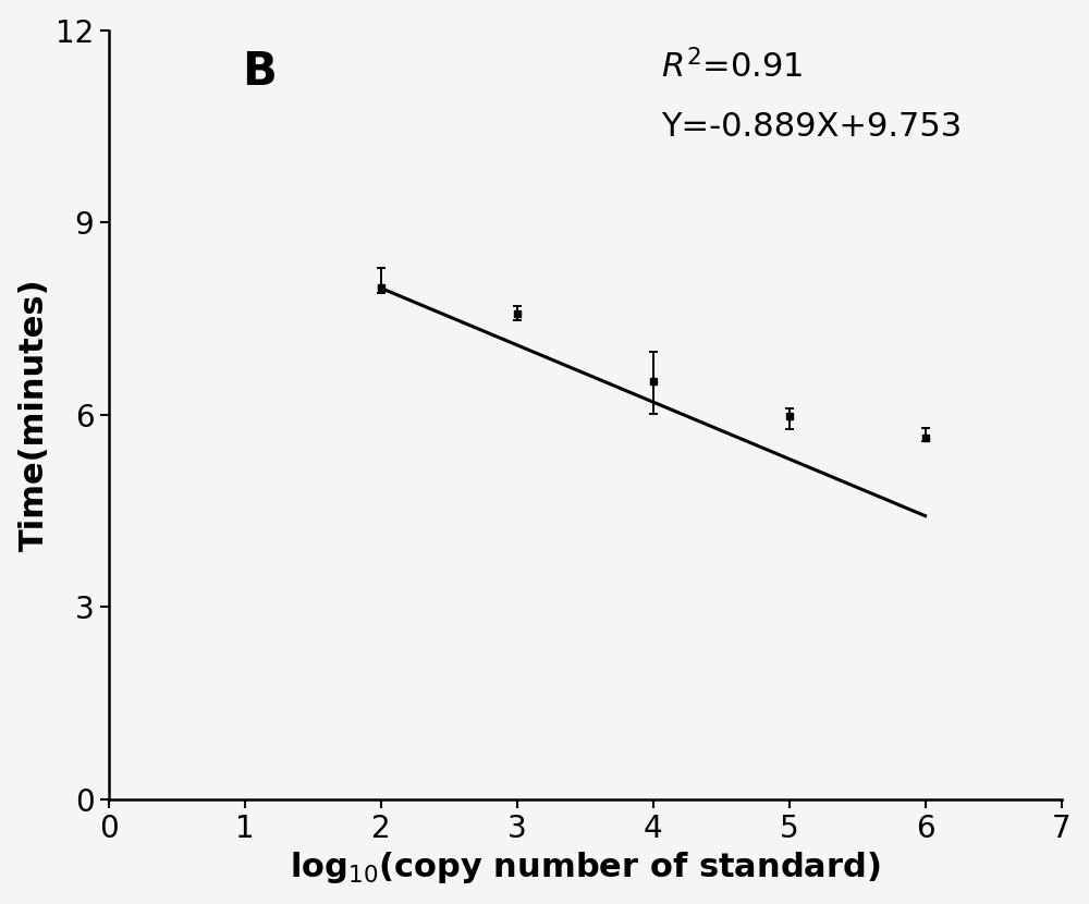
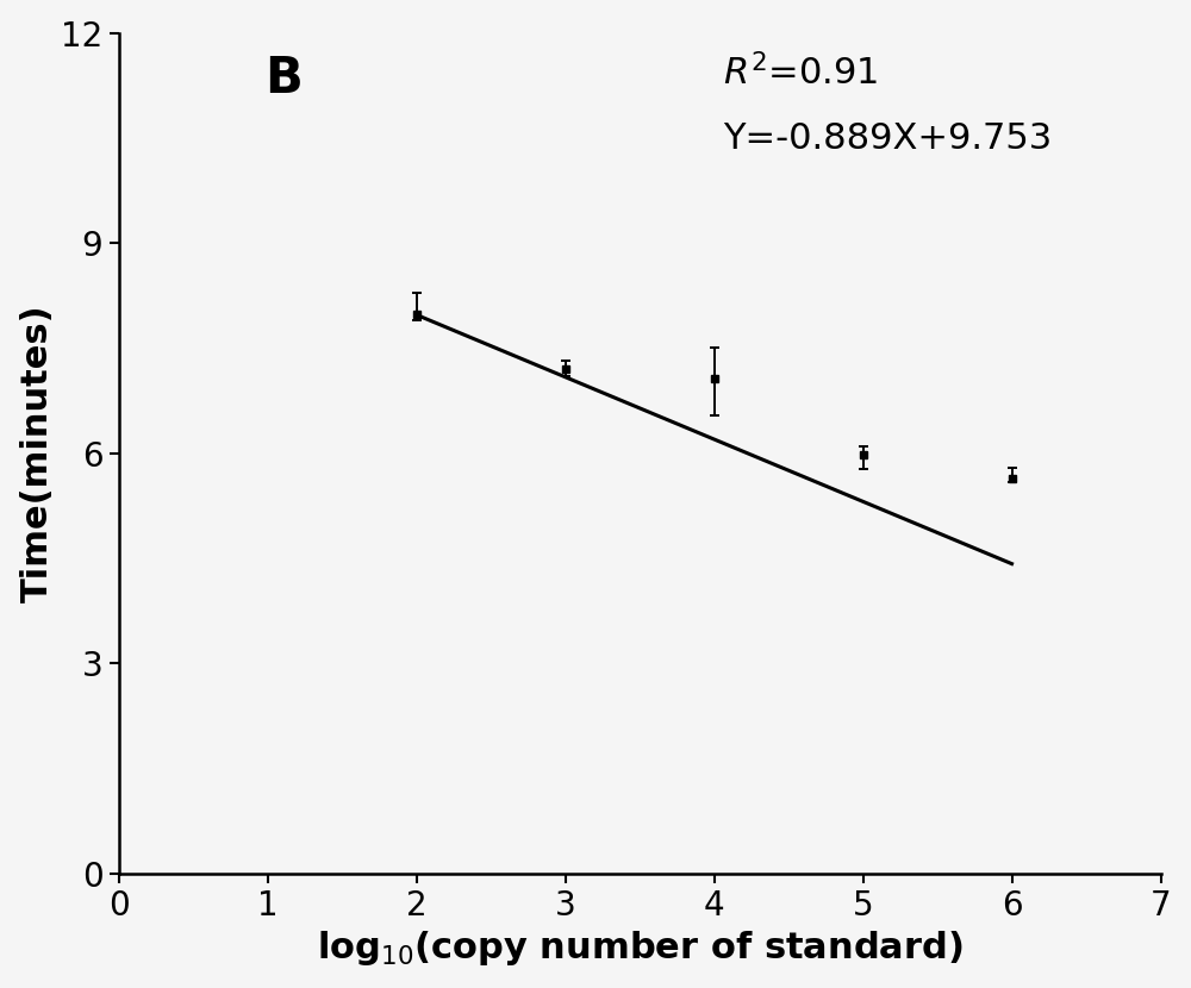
3: 7.58 -> 7.20
4: 6.53 -> 7.06
